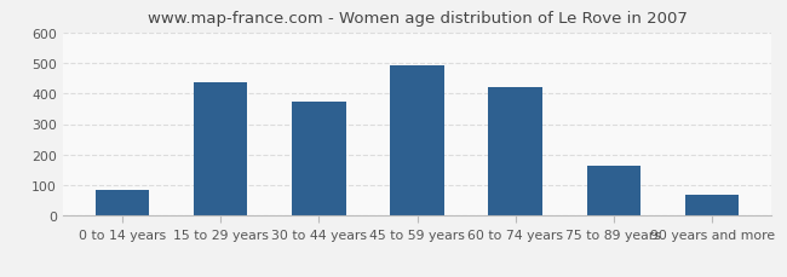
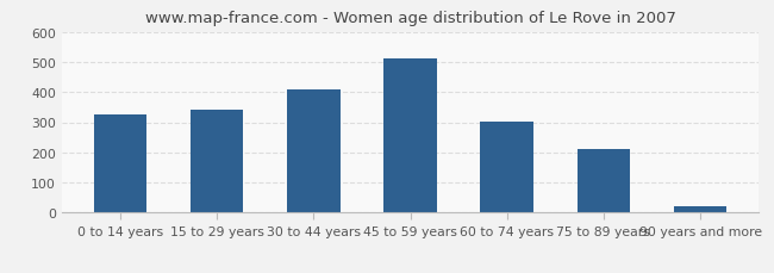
0 to 14 years: 85 -> 325
15 to 29 years: 435 -> 342
30 to 44 years: 375 -> 410
45 to 59 years: 490 -> 510
60 to 74 years: 420 -> 303
75 to 89 years: 165 -> 210
90 years and more: 70 -> 22
